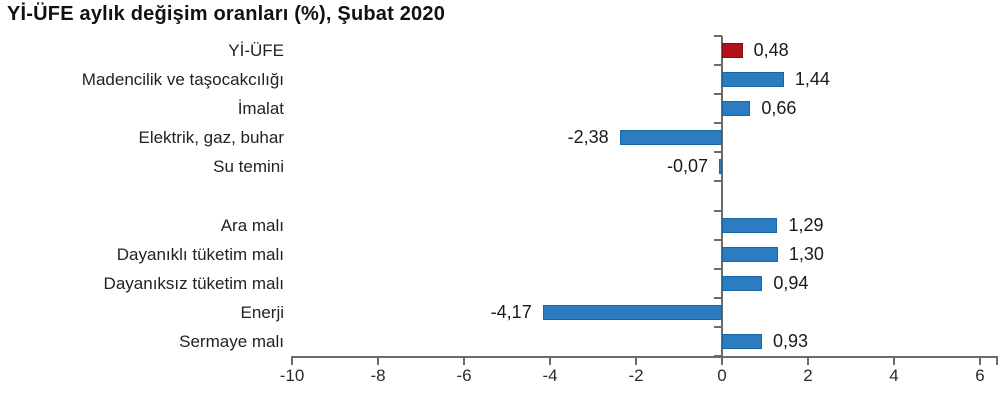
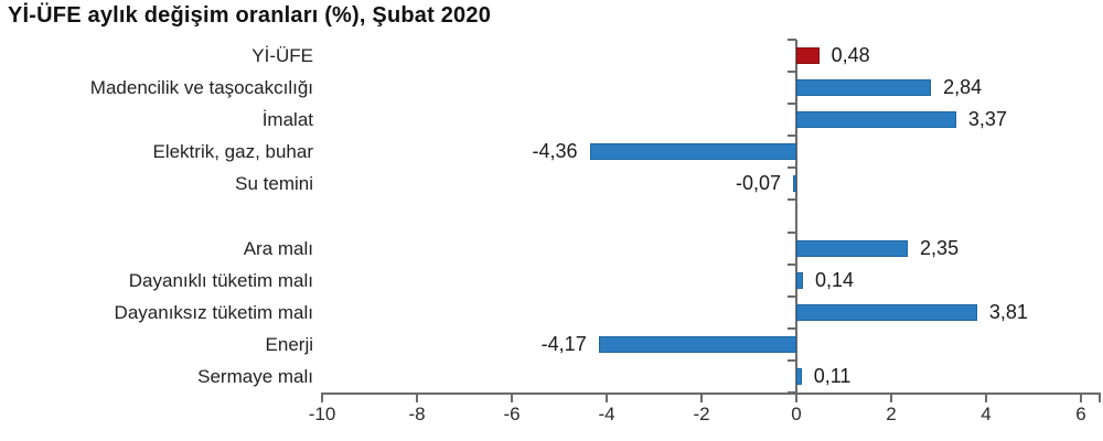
Madencilik ve taşocakcılığı: 1,44 -> 2,84
İmalat: 0,66 -> 3,37
Elektrik, gaz, buhar: -2,38 -> -4,36
Ara malı: 1,29 -> 2,35
Dayanıklı tüketim malı: 1,30 -> 0,14
Dayanıksız tüketim malı: 0,94 -> 3,81
Sermaye malı: 0,93 -> 0,11
